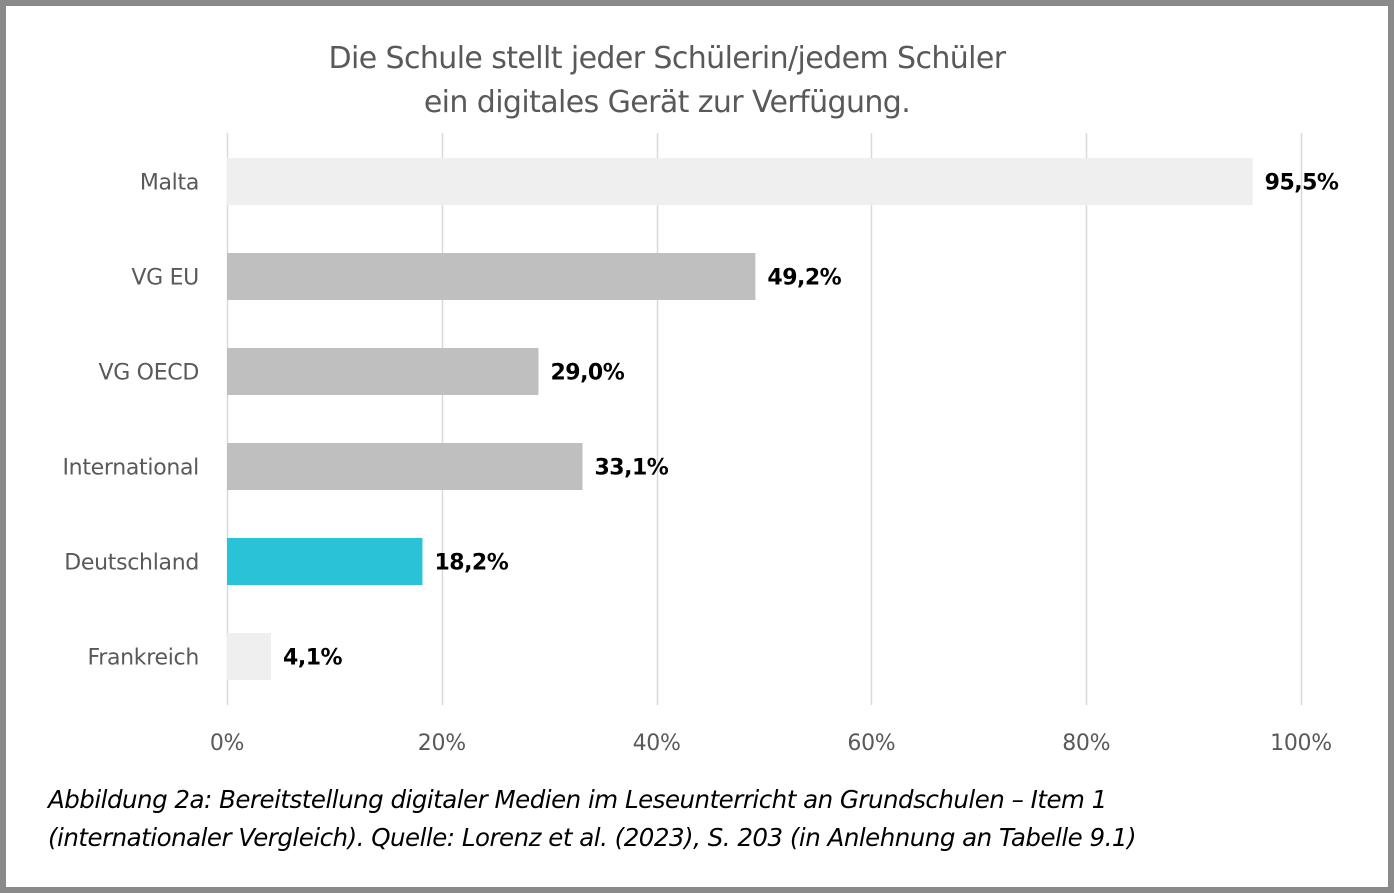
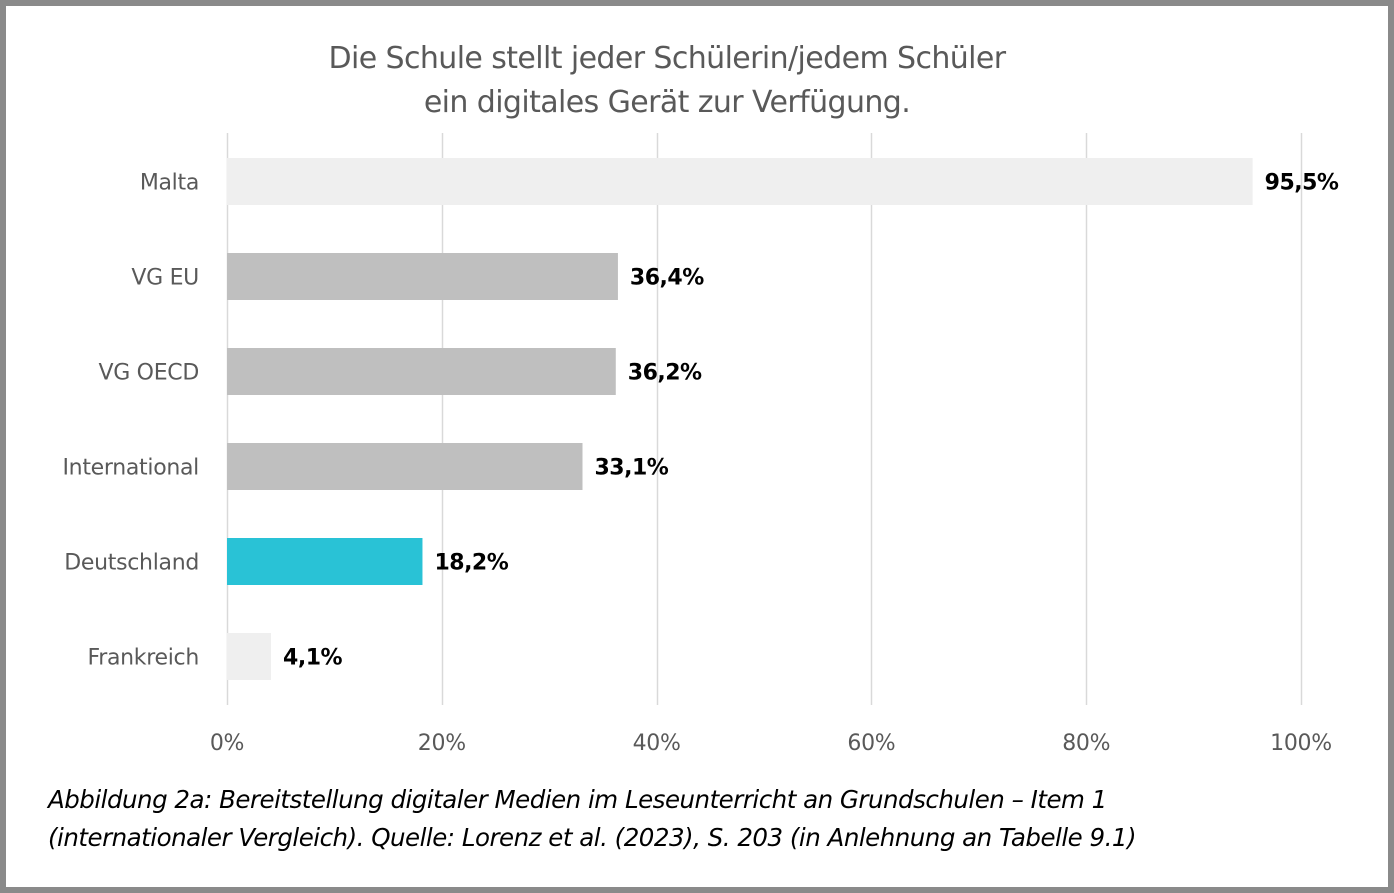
VG EU: 49,2% -> 36,4%
VG OECD: 29,0% -> 36,2%
